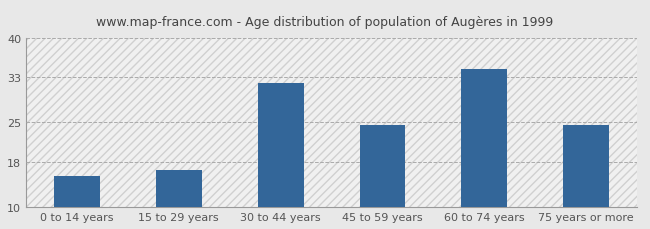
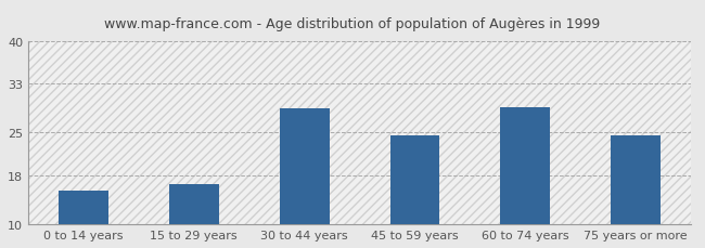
30 to 44 years: 32.0 -> 29.0
60 to 74 years: 34.5 -> 29.2
